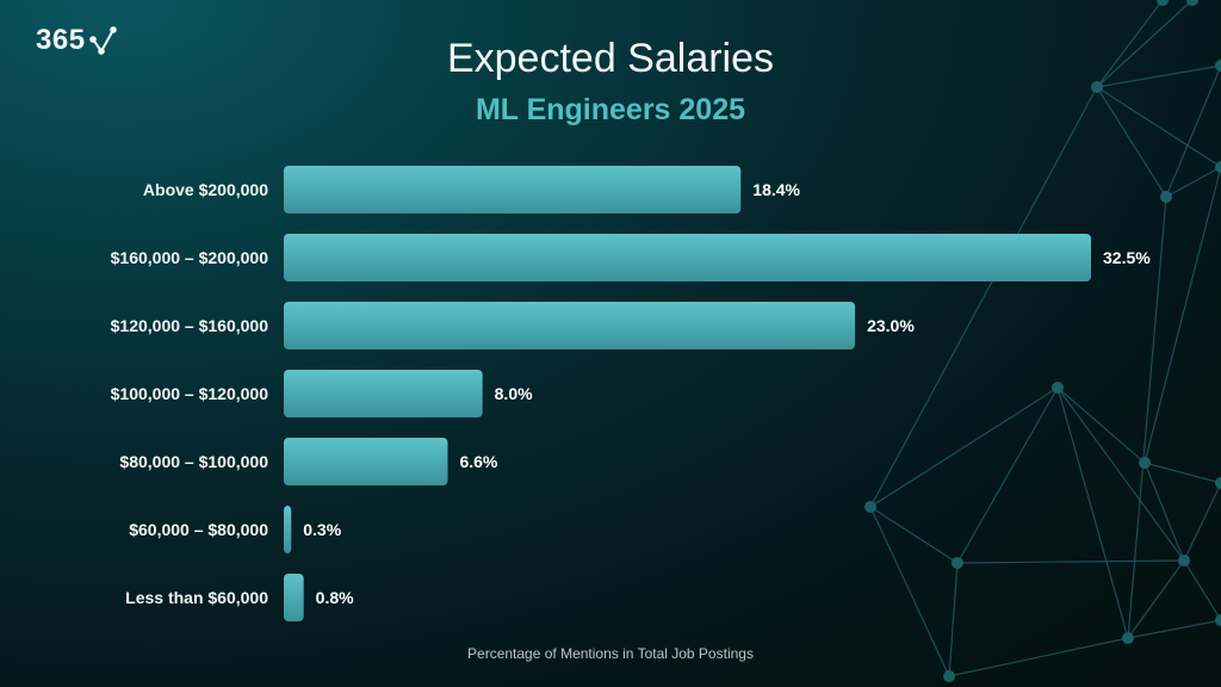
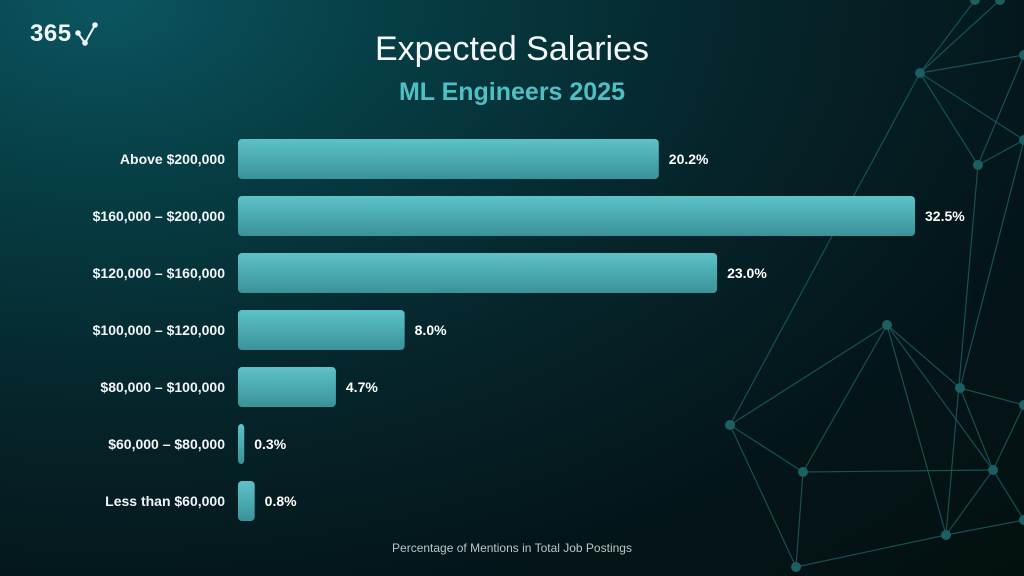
Above $200,000: 18.4% -> 20.2%
$80,000 – $100,000: 6.6% -> 4.7%
